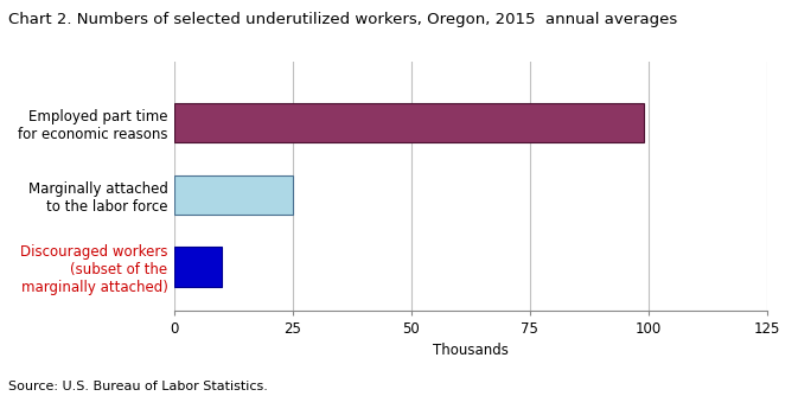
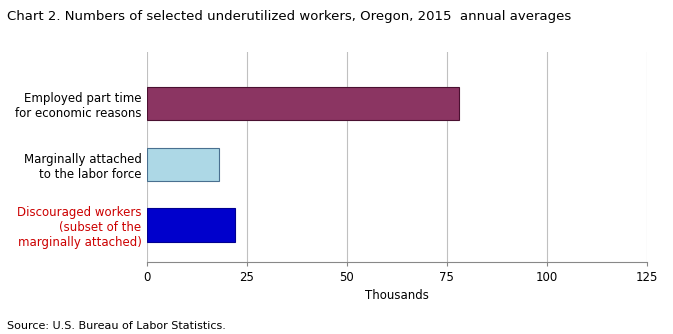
Employed part time for economic reasons: 99 -> 78
Marginally attached to the labor force: 25 -> 18
Discouraged workers (subset of the marginally attached): 10 -> 22
